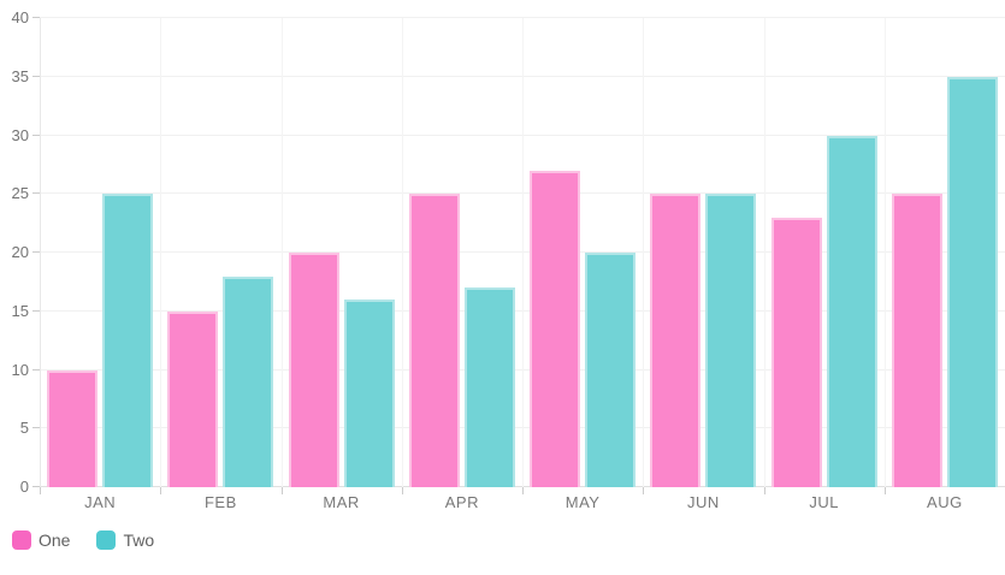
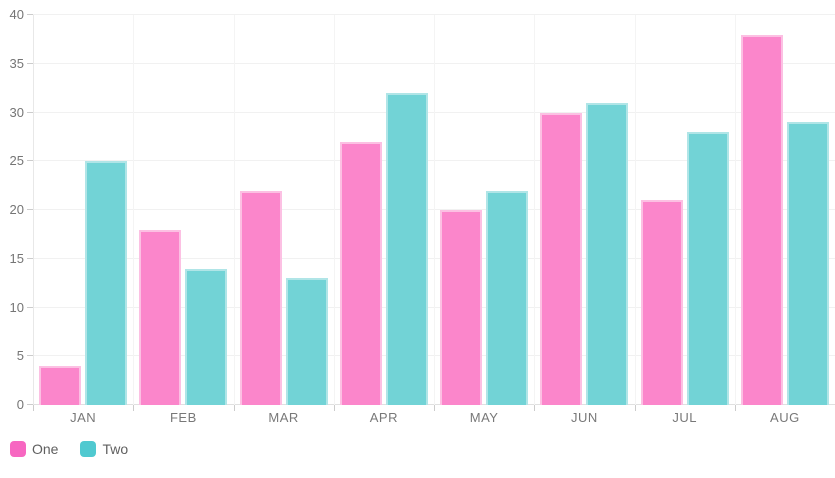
One/JAN: 10 -> 4
One/FEB: 15 -> 18
Two/FEB: 18 -> 14
One/MAR: 20 -> 22
Two/MAR: 16 -> 13
One/APR: 25 -> 27
Two/APR: 17 -> 32
One/MAY: 27 -> 20
Two/MAY: 20 -> 22
One/JUN: 25 -> 30
Two/JUN: 25 -> 31
One/JUL: 23 -> 21
Two/JUL: 30 -> 28
One/AUG: 25 -> 38
Two/AUG: 35 -> 29
